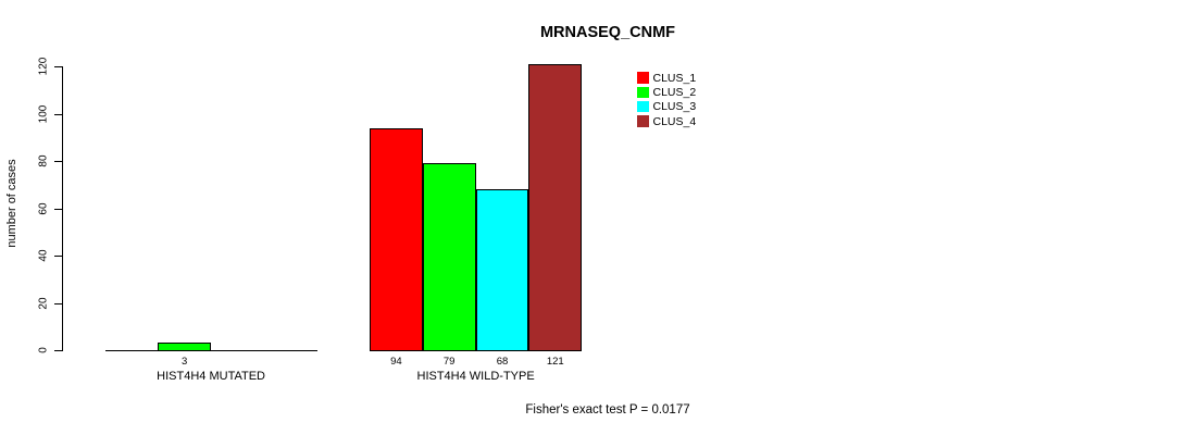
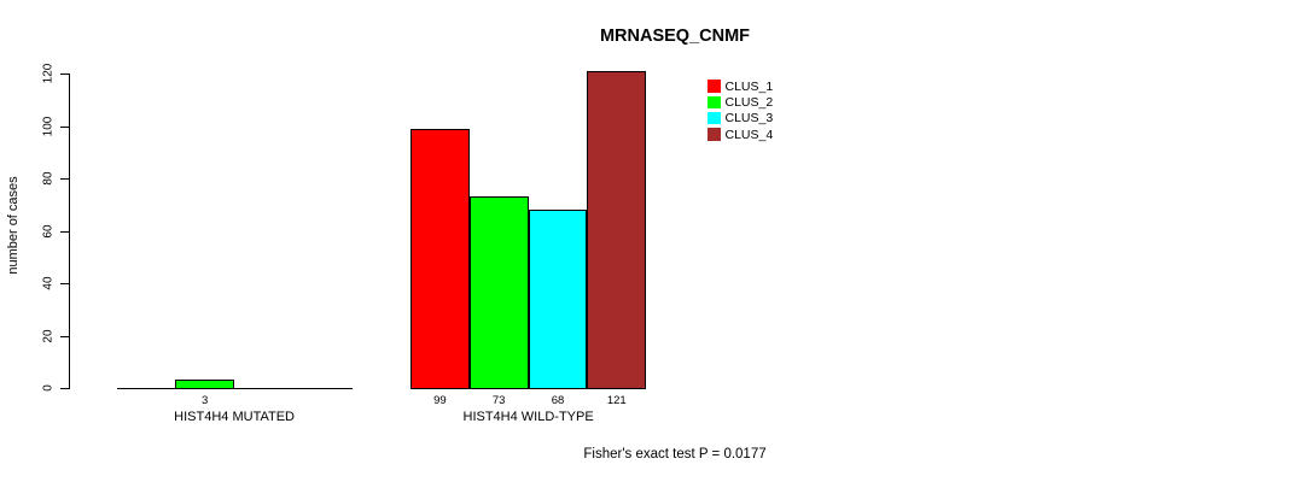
CLUS_1/HIST4H4 WILD-TYPE: 94 -> 99
CLUS_2/HIST4H4 WILD-TYPE: 79 -> 73
